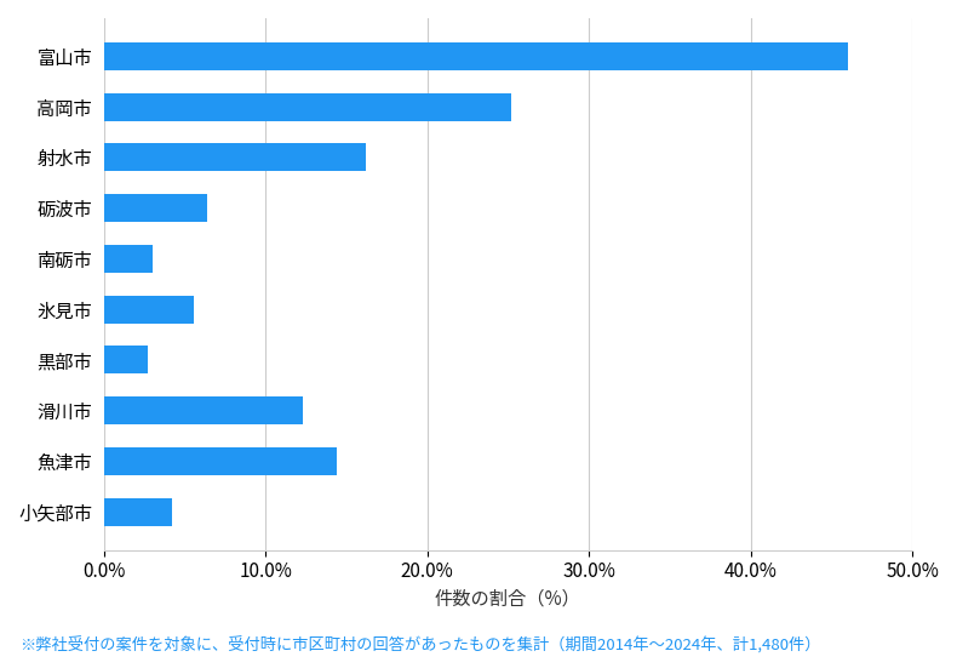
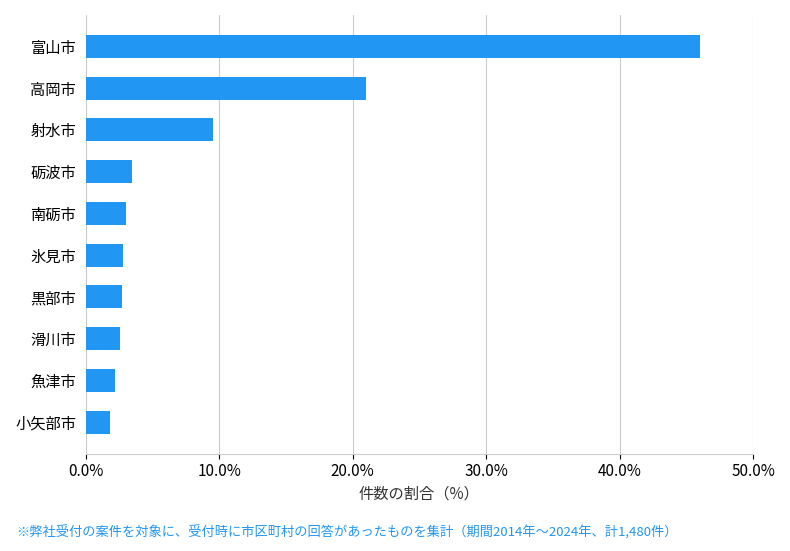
高岡市: 25.2% -> 21.0%
射水市: 16.2% -> 9.5%
砺波市: 6.4% -> 3.5%
氷見市: 5.6% -> 2.8%
滑川市: 12.3% -> 2.6%
魚津市: 14.4% -> 2.2%
小矢部市: 4.2% -> 1.8%
